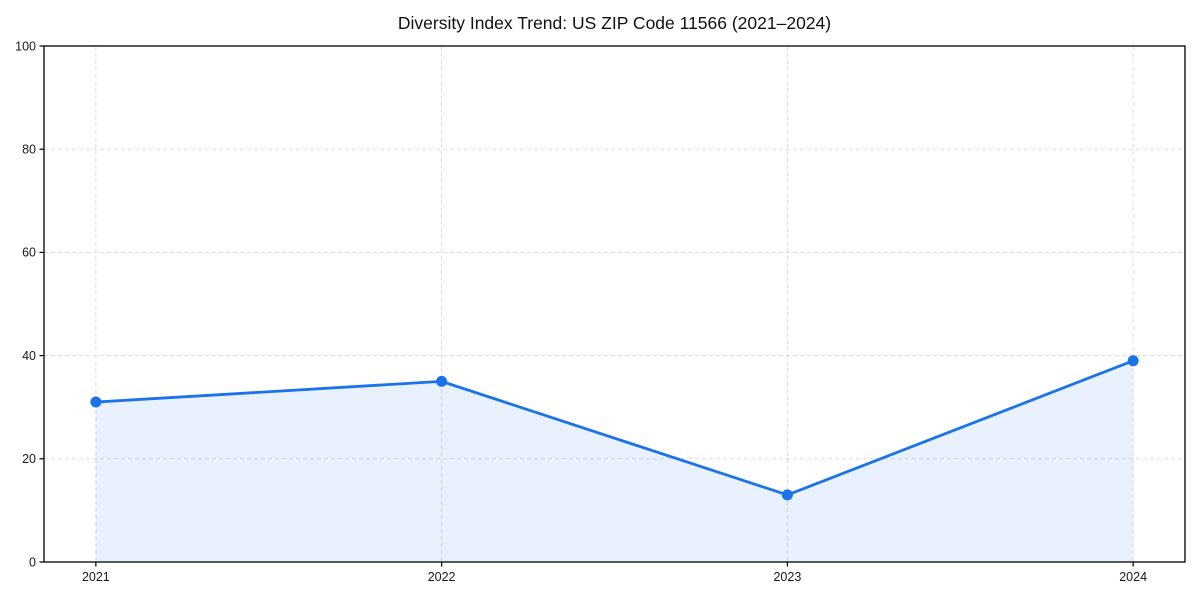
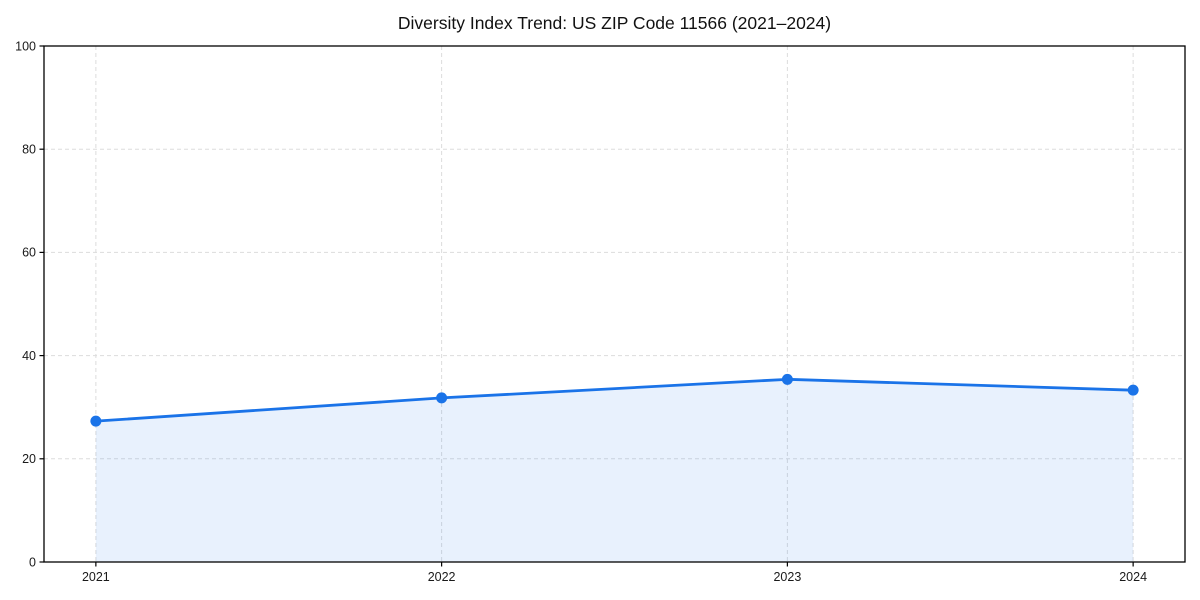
2021: 31 -> 27
2022: 35 -> 32
2023: 13 -> 35
2024: 39 -> 33
